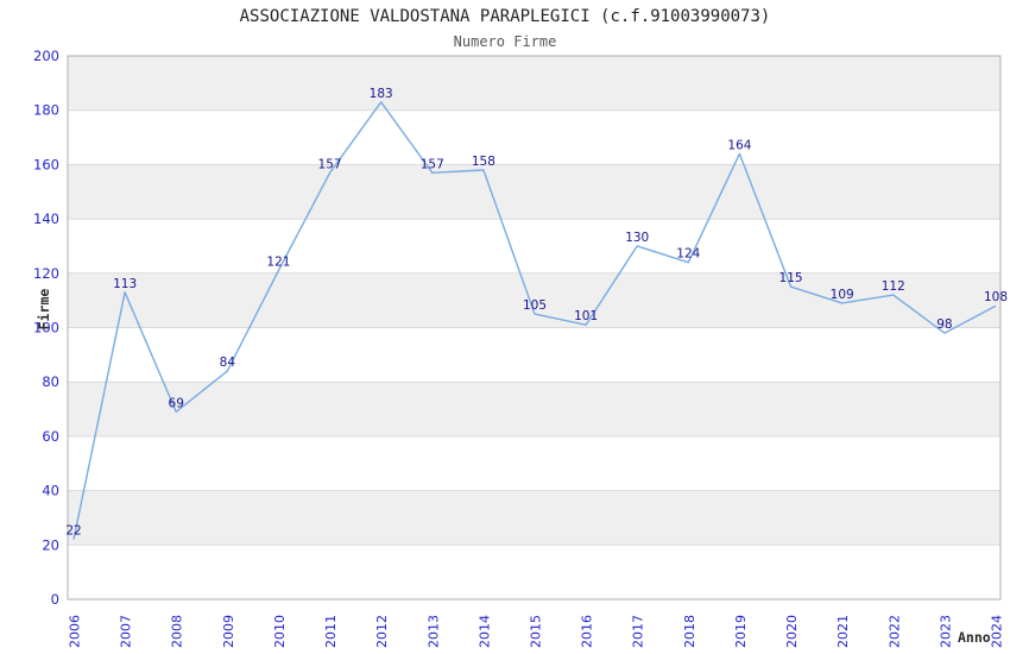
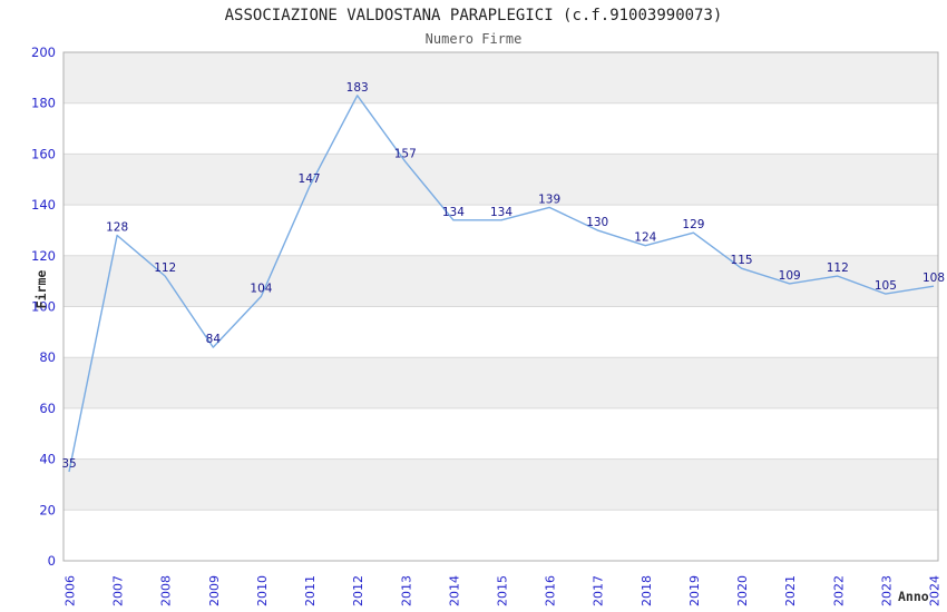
2006: 22 -> 35
2007: 113 -> 128
2008: 69 -> 112
2010: 121 -> 104
2011: 157 -> 147
2014: 158 -> 134
2015: 105 -> 134
2016: 101 -> 139
2019: 164 -> 129
2023: 98 -> 105
